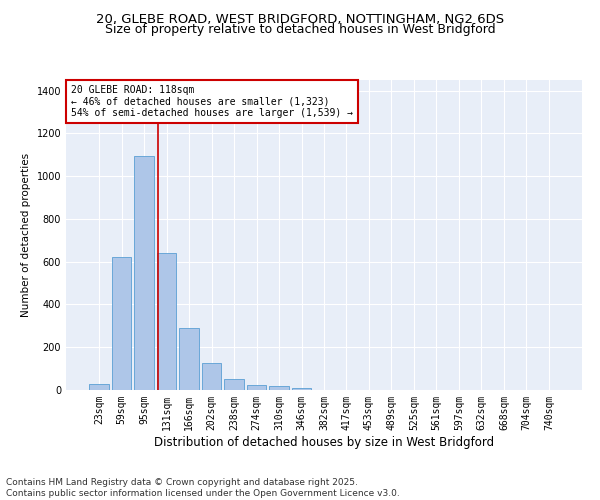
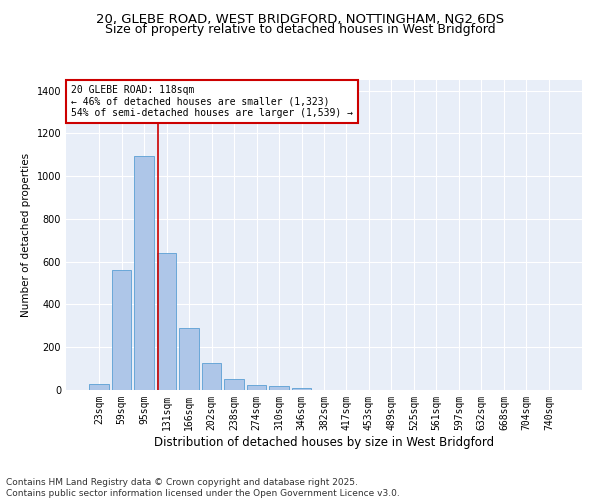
59sqm: 620 -> 560
